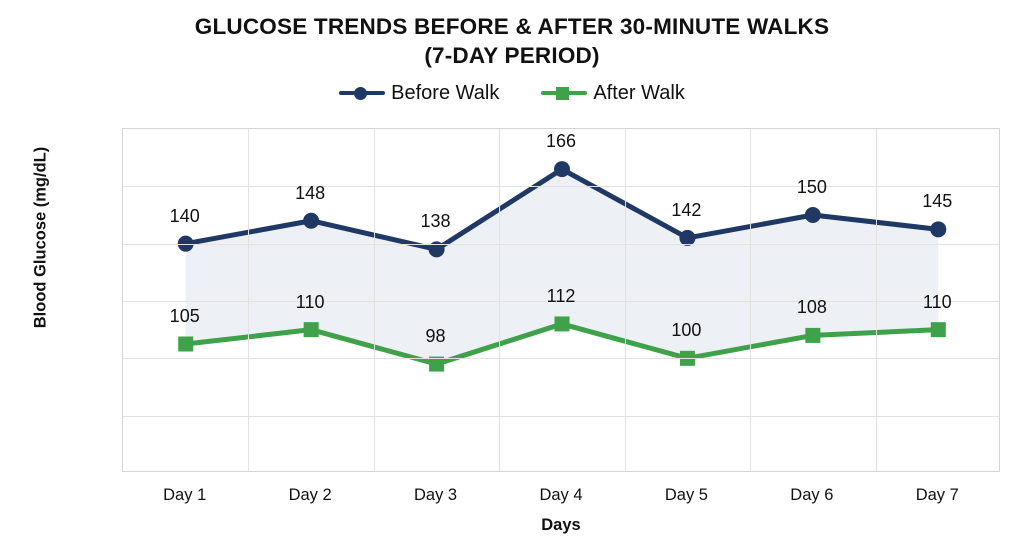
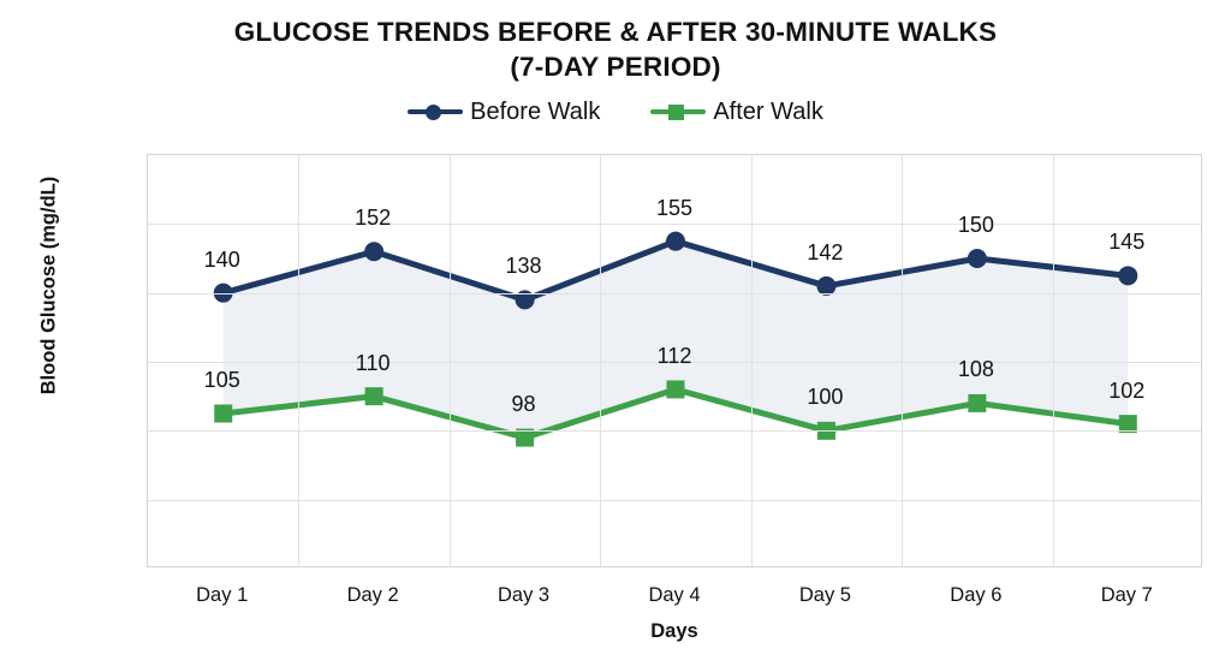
Before Walk/Day 2: 148 -> 152
Before Walk/Day 4: 166 -> 155
After Walk/Day 7: 110 -> 102
